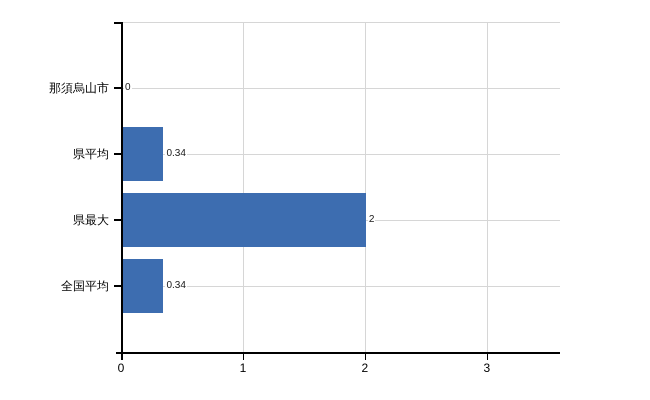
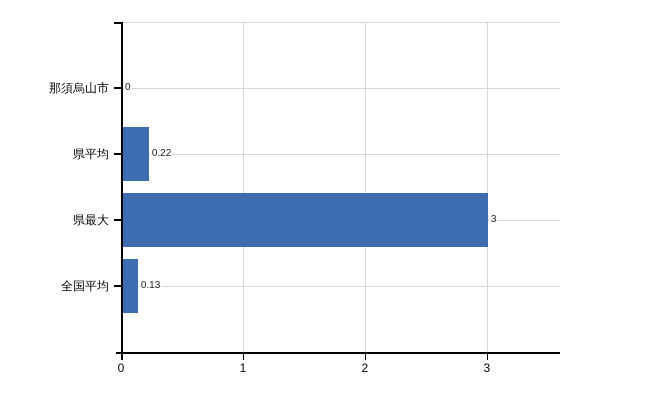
県平均: 0.34 -> 0.22
県最大: 2 -> 3
全国平均: 0.34 -> 0.13
